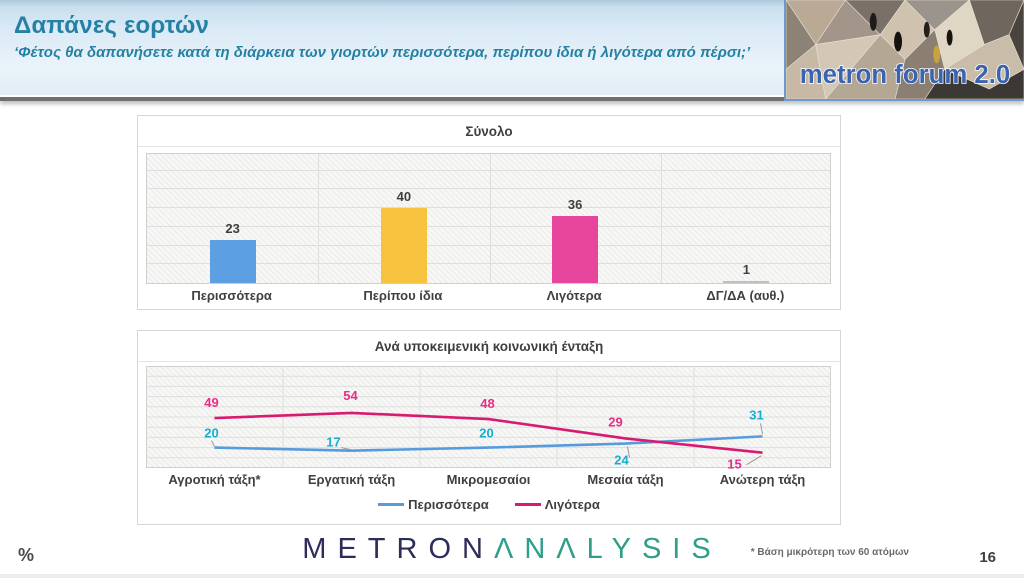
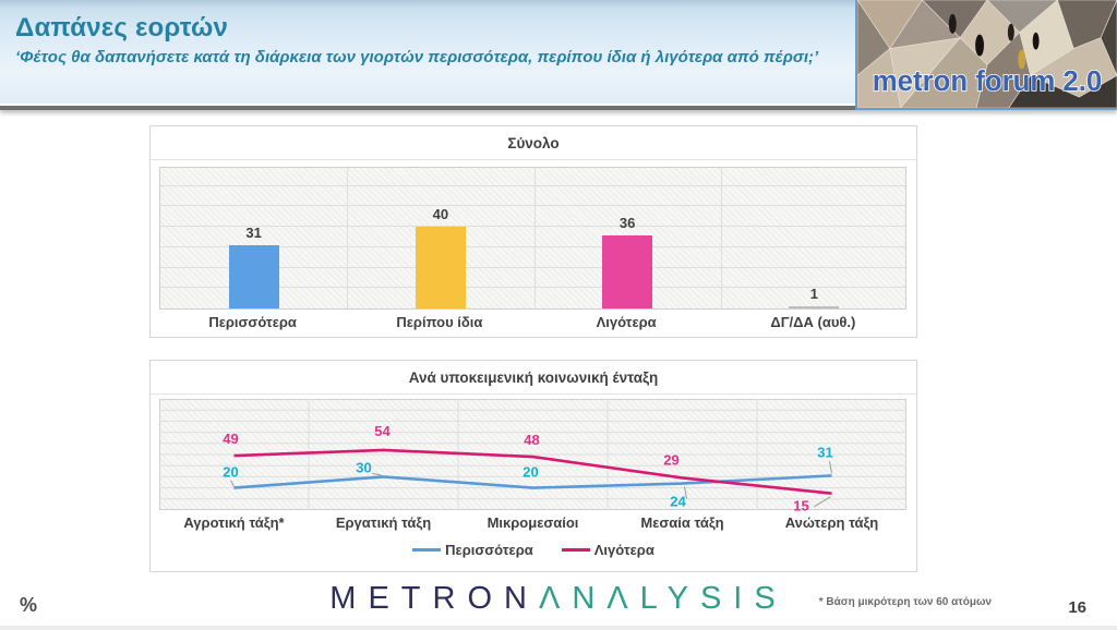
Σύνολο/Περισσότερα: 23 -> 31
Ανά υποκειμενική κοινωνική ένταξη/Περισσότερα/Εργατική τάξη: 17 -> 30
